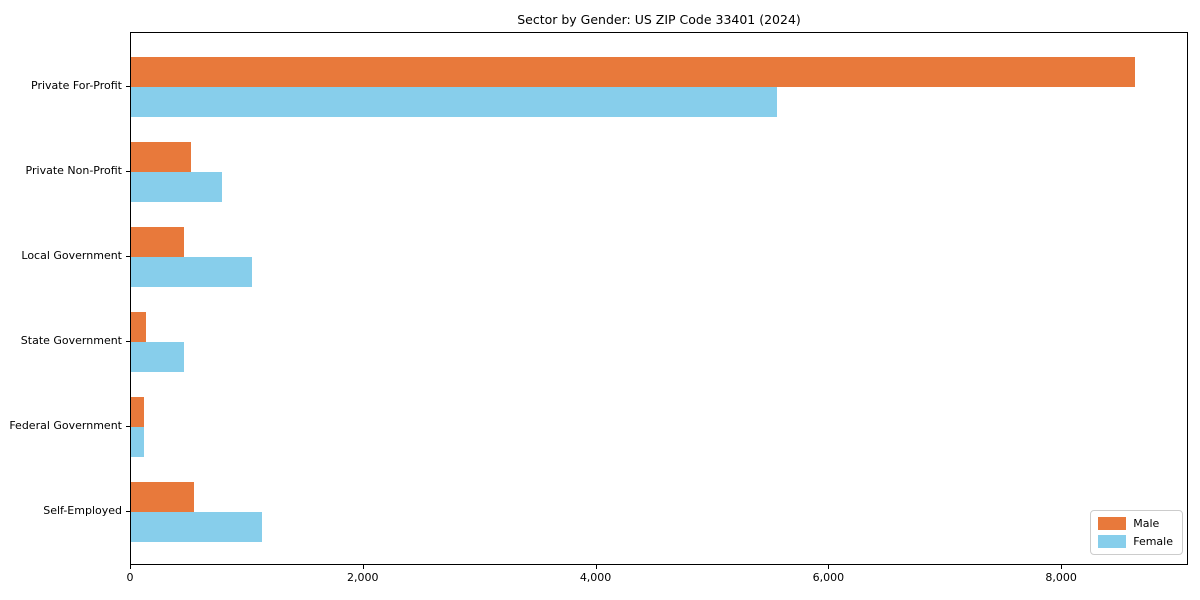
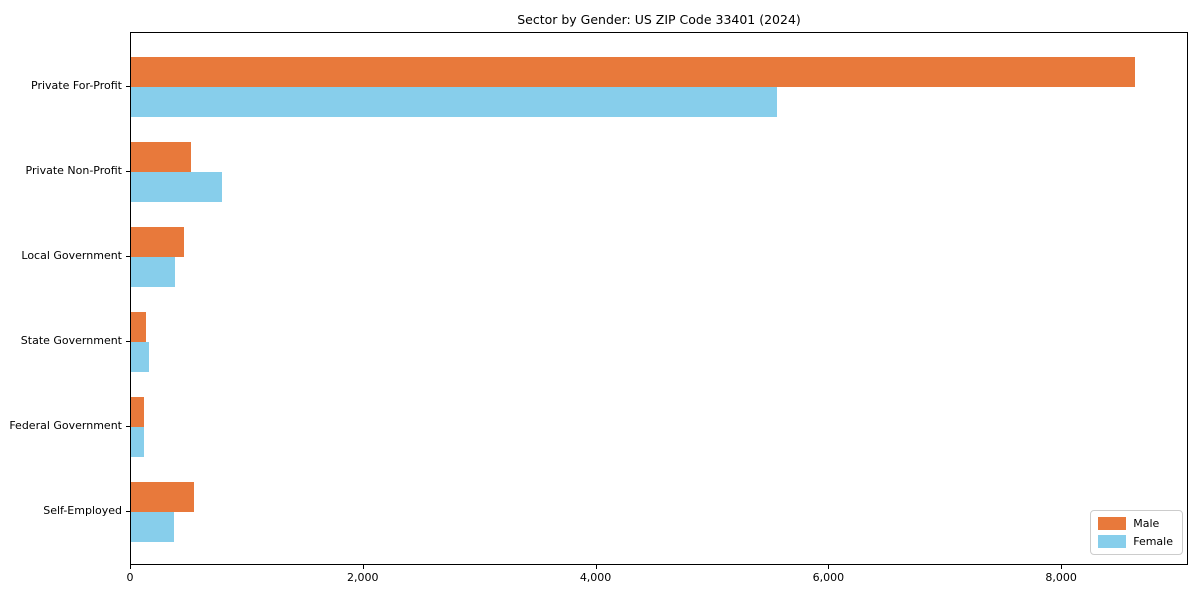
Female/Local Government: 1040 -> 380
Female/State Government: 460 -> 160
Female/Self-Employed: 1130 -> 370
